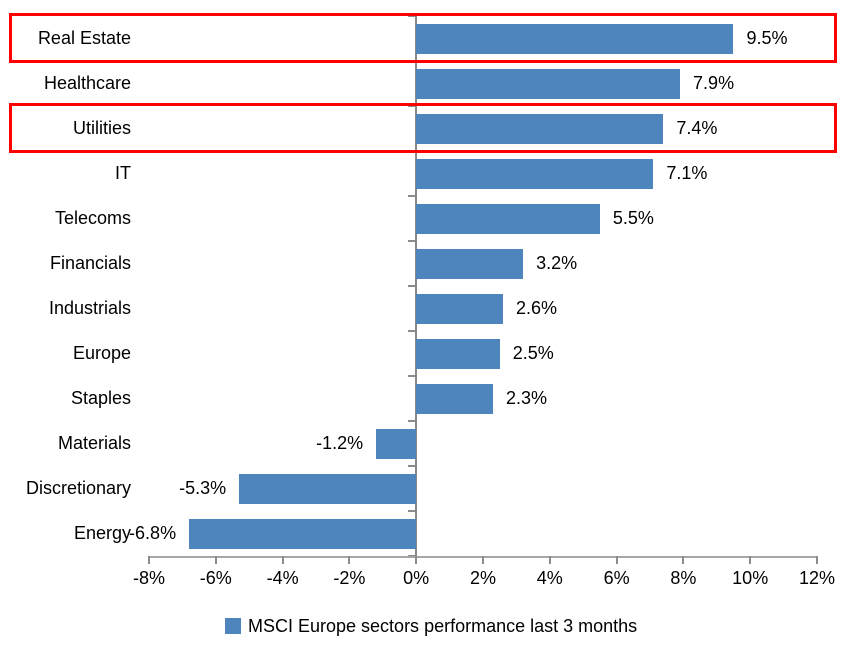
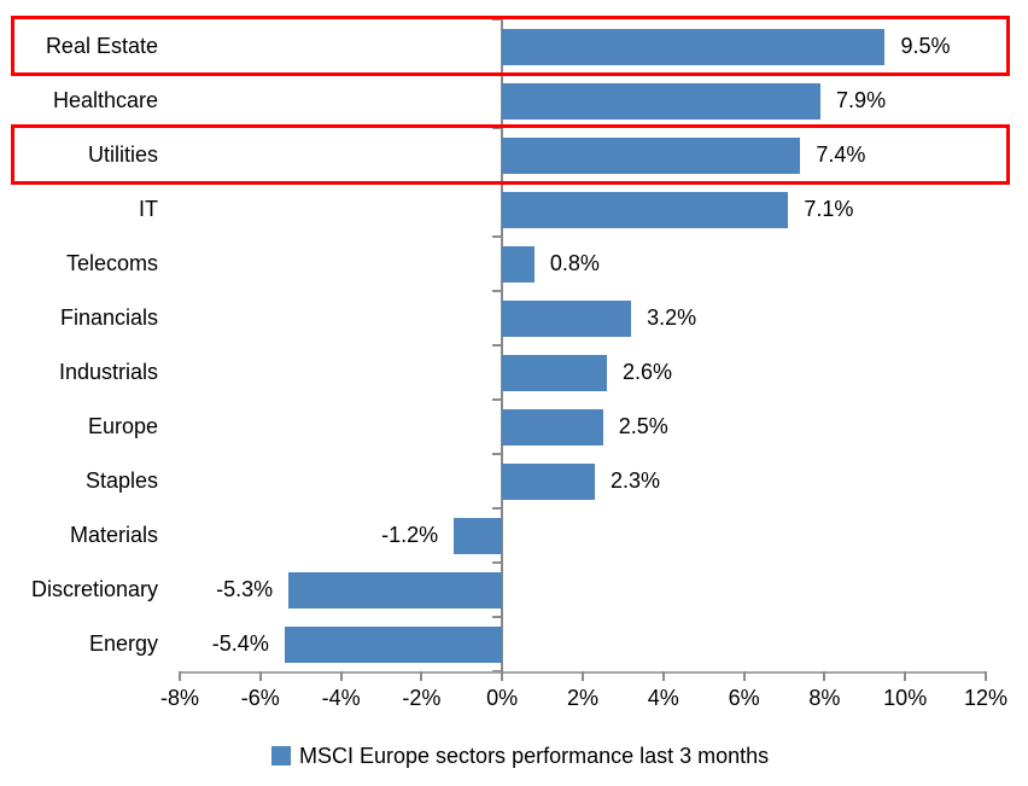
Telecoms: 5.5% -> 0.8%
Energy: -6.8% -> -5.4%
